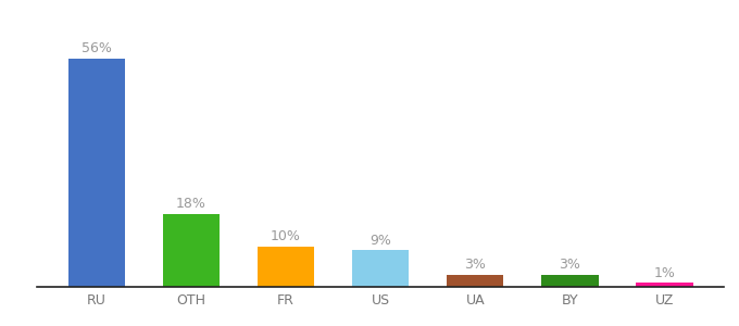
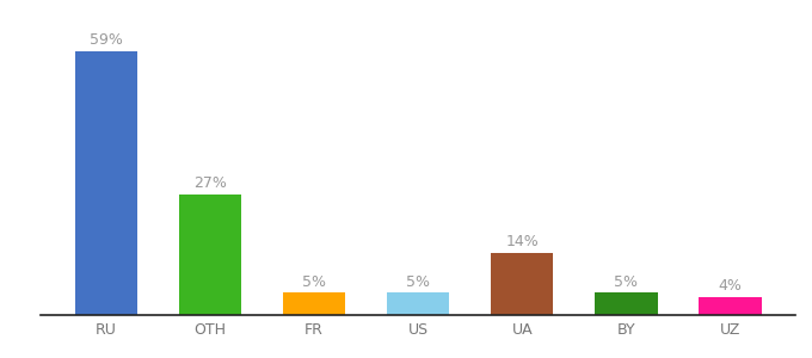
RU: 56% -> 59%
OTH: 18% -> 27%
FR: 10% -> 5%
US: 9% -> 5%
UA: 3% -> 14%
BY: 3% -> 5%
UZ: 1% -> 4%
